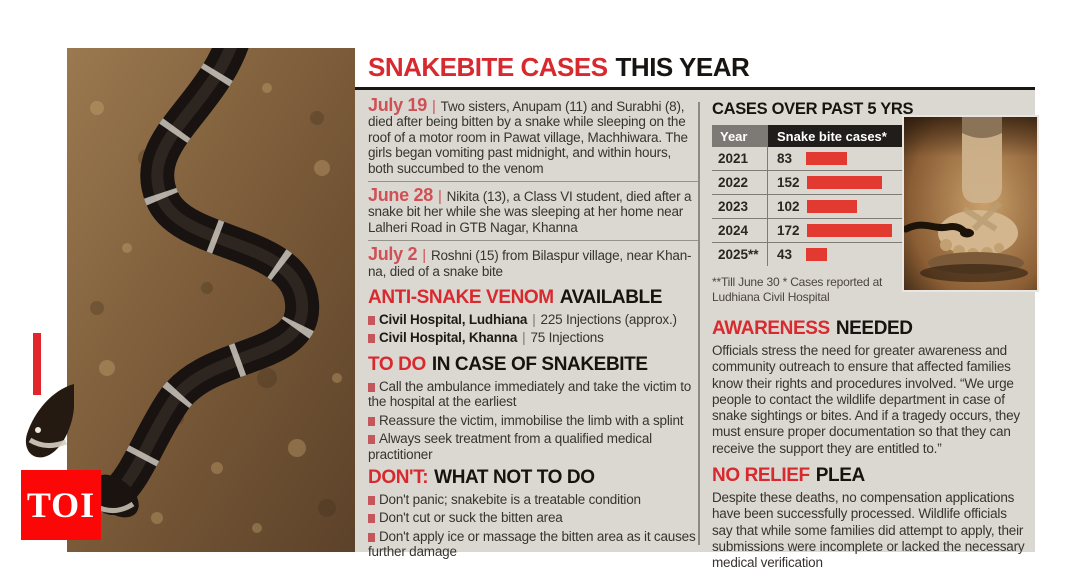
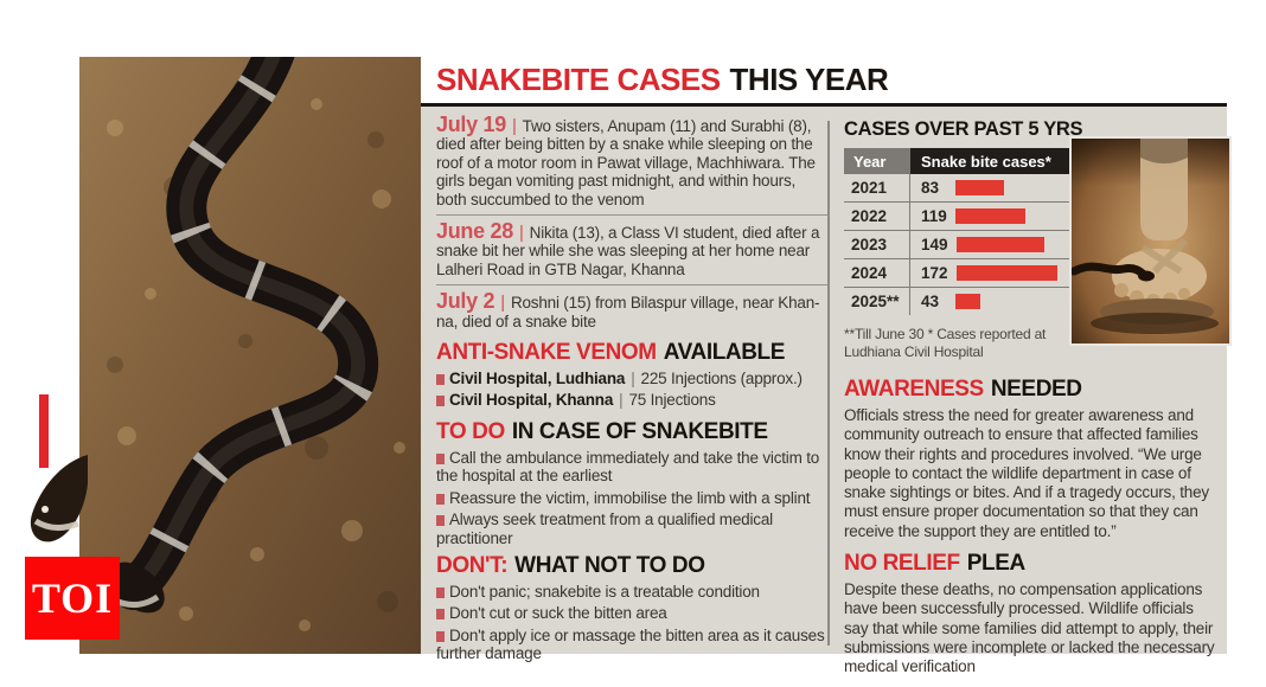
2022: 152 -> 119
2023: 102 -> 149
